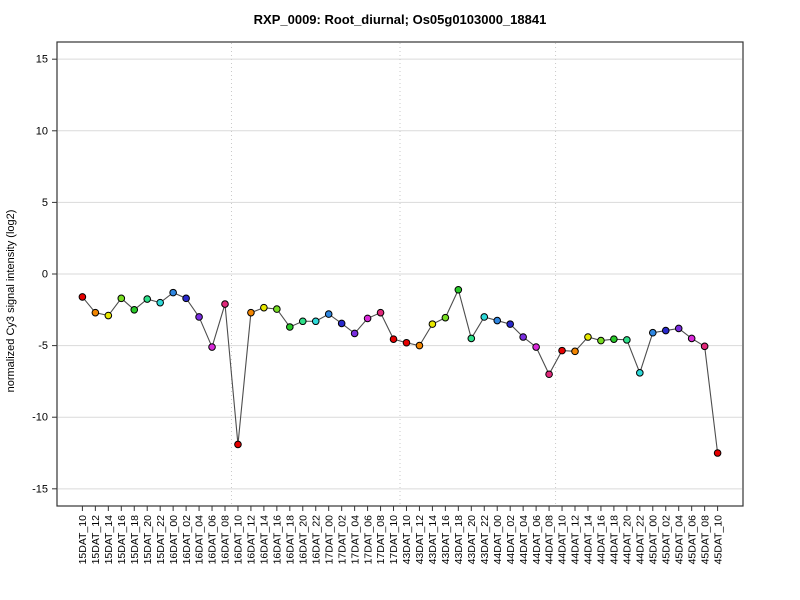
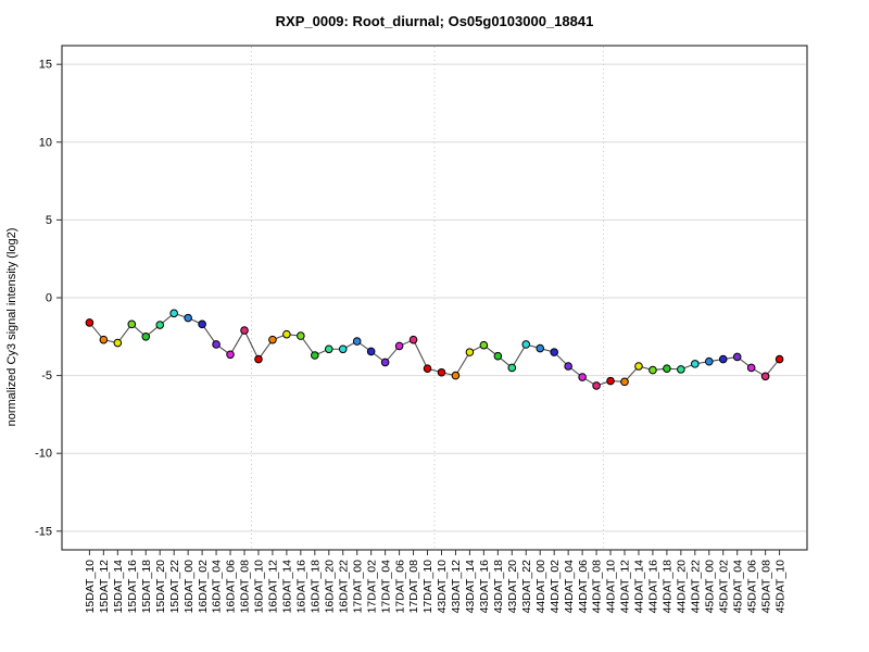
15DAT_22: -2.0 -> -1.0
16DAT_06: -5.1 -> -3.6
16DAT_10: -11.9 -> -4.0
43DAT_18: -1.1 -> -3.8
44DAT_08: -7.0 -> -5.7
44DAT_22: -6.9 -> -4.2
45DAT_10: -12.5 -> -4.0
